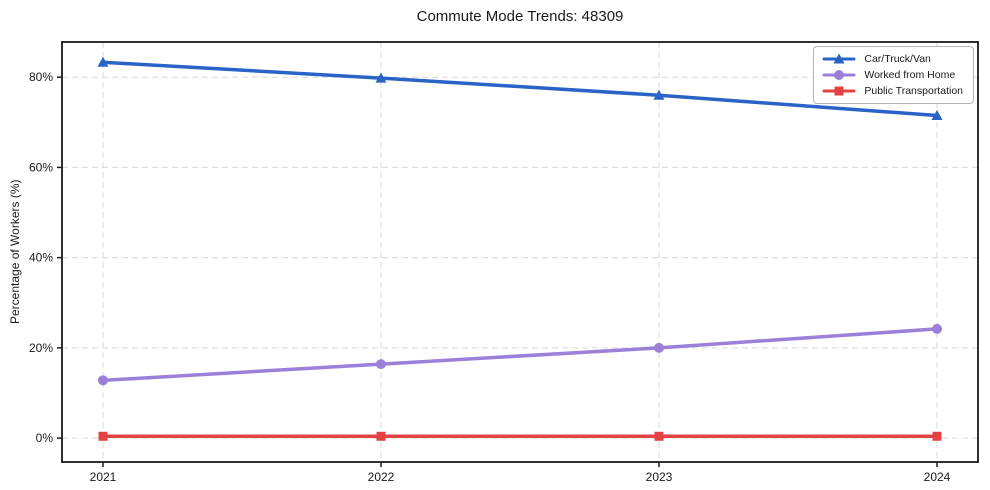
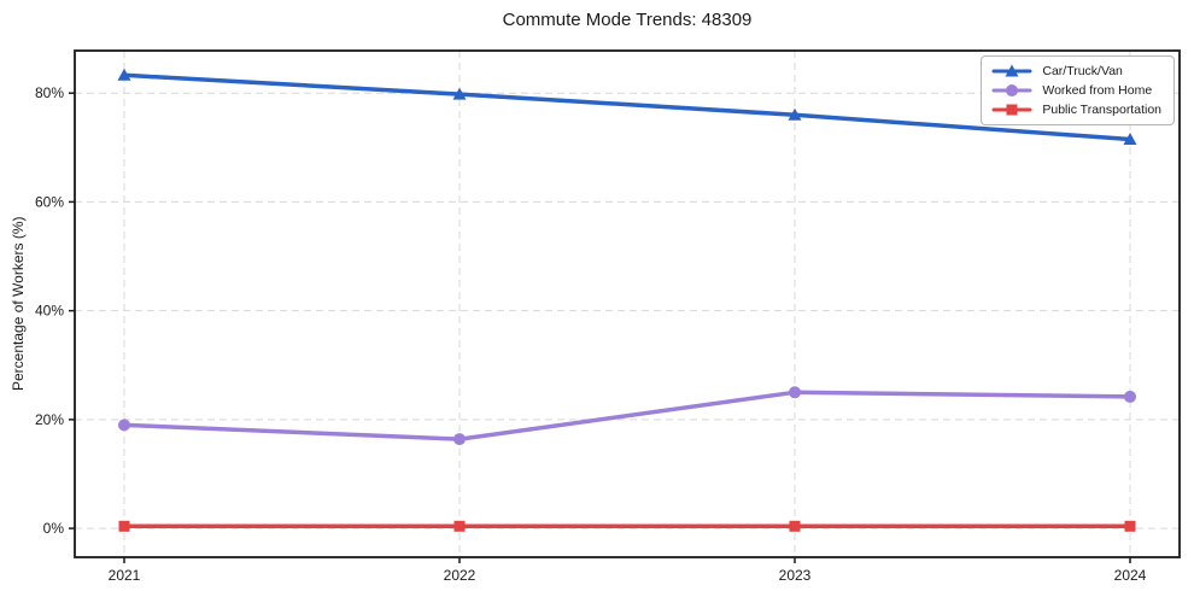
Worked from Home/2021: 13% -> 19%
Worked from Home/2023: 20% -> 25%
